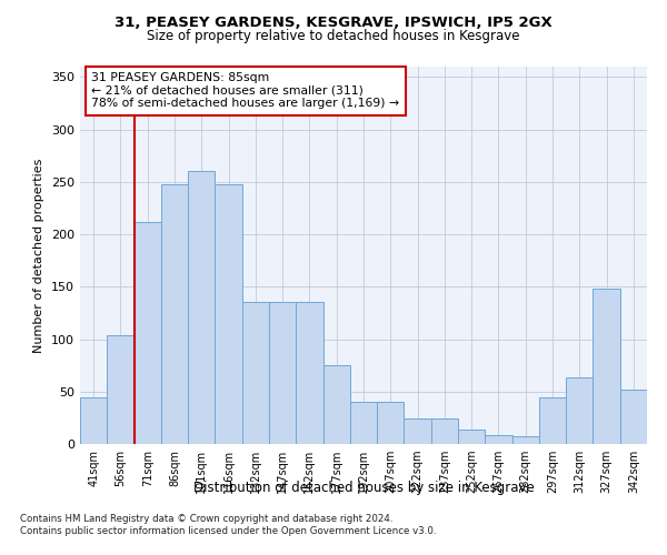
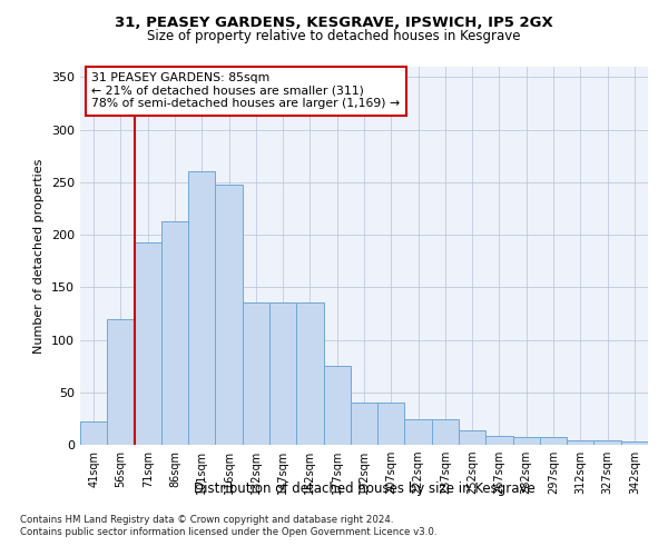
41sqm: 44 -> 22
56sqm: 104 -> 120
71sqm: 212 -> 193
86sqm: 248 -> 213
297sqm: 44 -> 7
312sqm: 64 -> 4
327sqm: 148 -> 4
342sqm: 52 -> 3
